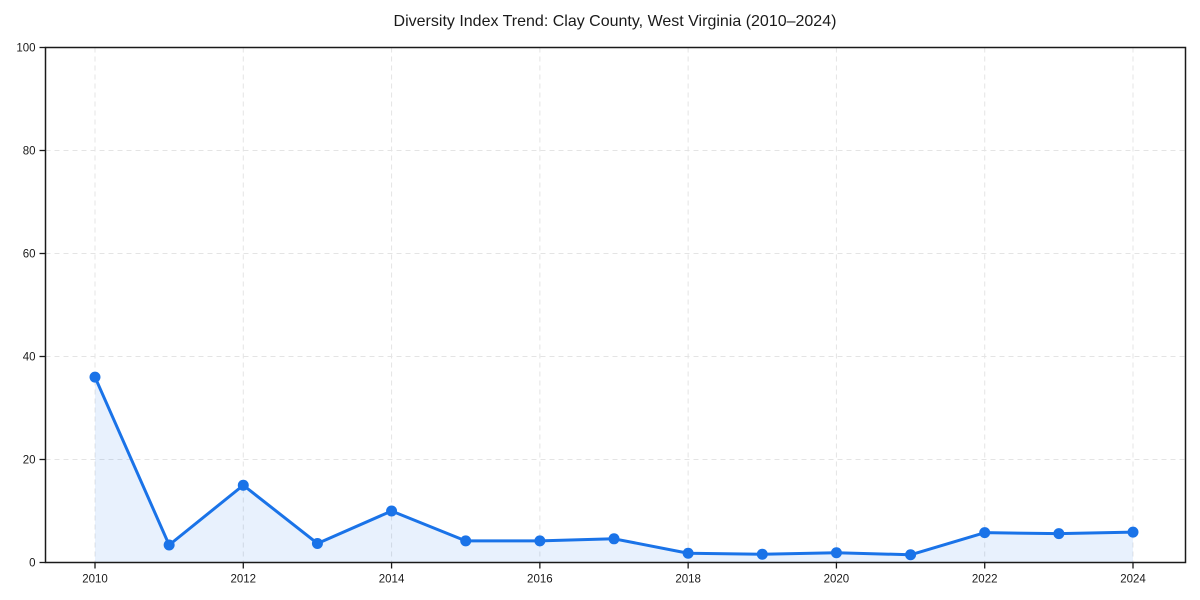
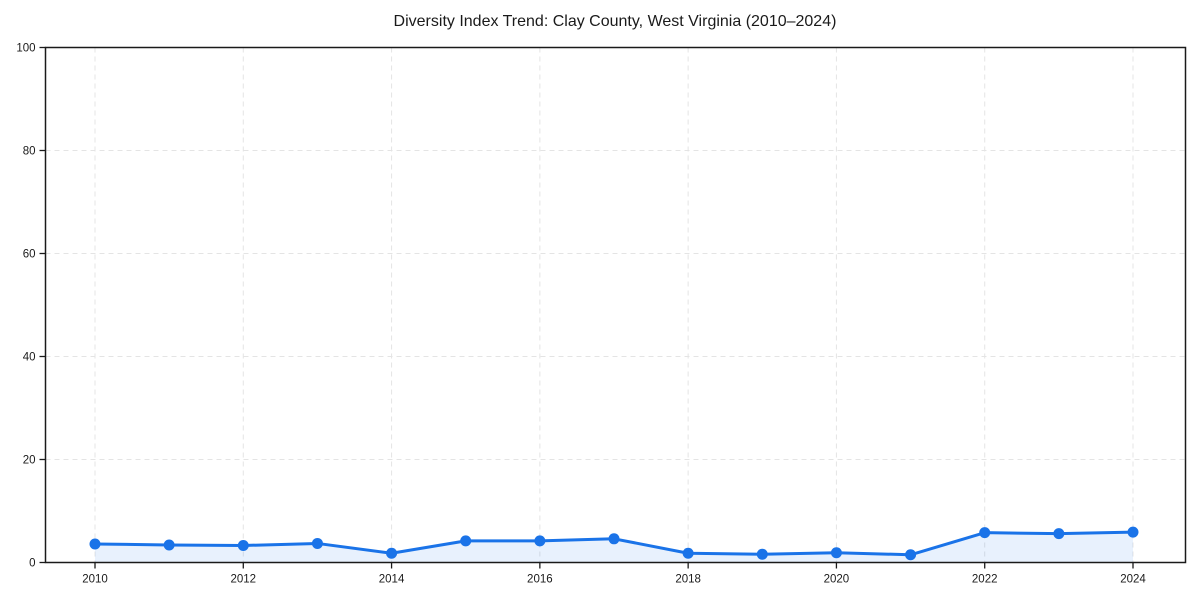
2010: 36 -> 4
2012: 15 -> 3
2014: 10 -> 2
